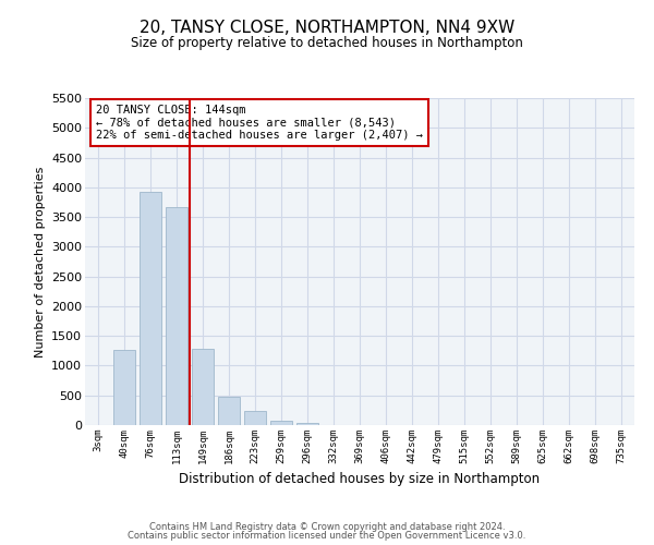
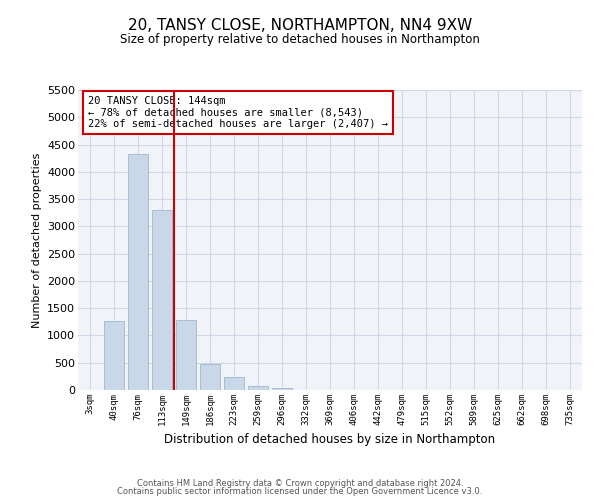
76sqm: 3920 -> 4330
113sqm: 3660 -> 3300
